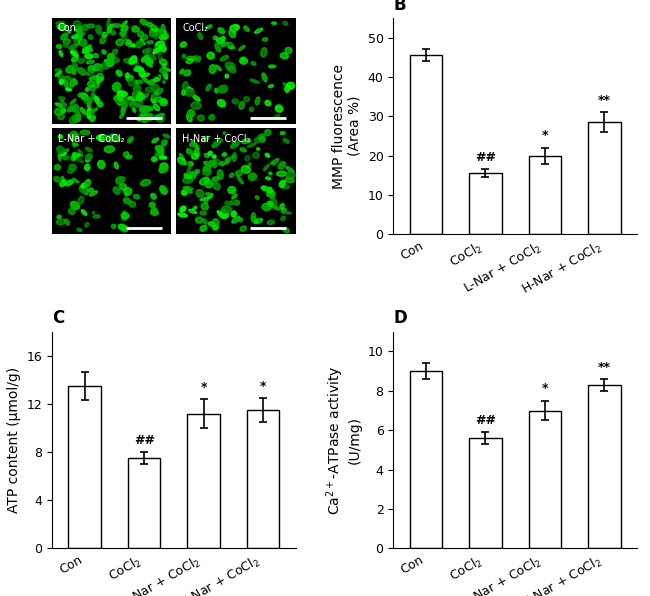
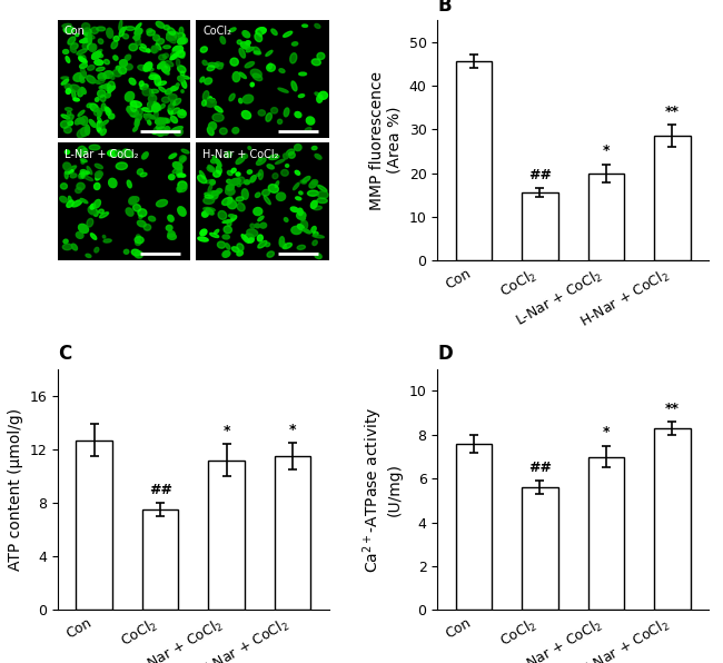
C/Con: 13.5 -> 12.7
D/Con: 9.0 -> 7.6
